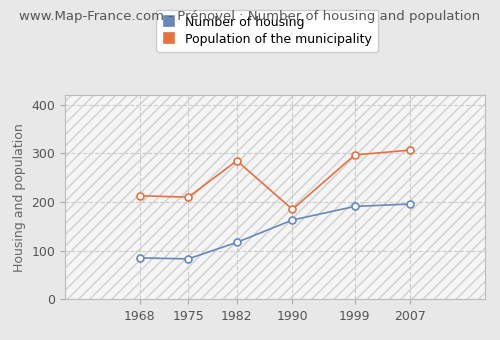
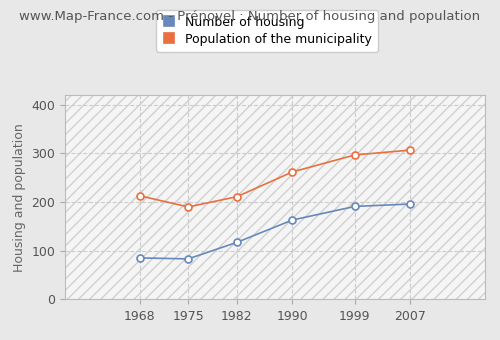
Population of the municipality/1975: 210 -> 190
Population of the municipality/1982: 285 -> 211
Population of the municipality/1990: 185 -> 262
